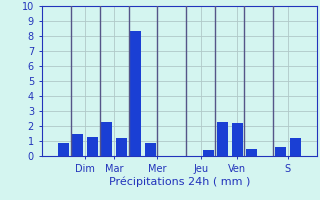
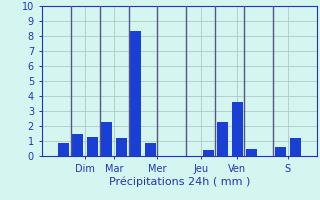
Ven: 2.2 -> 3.6
